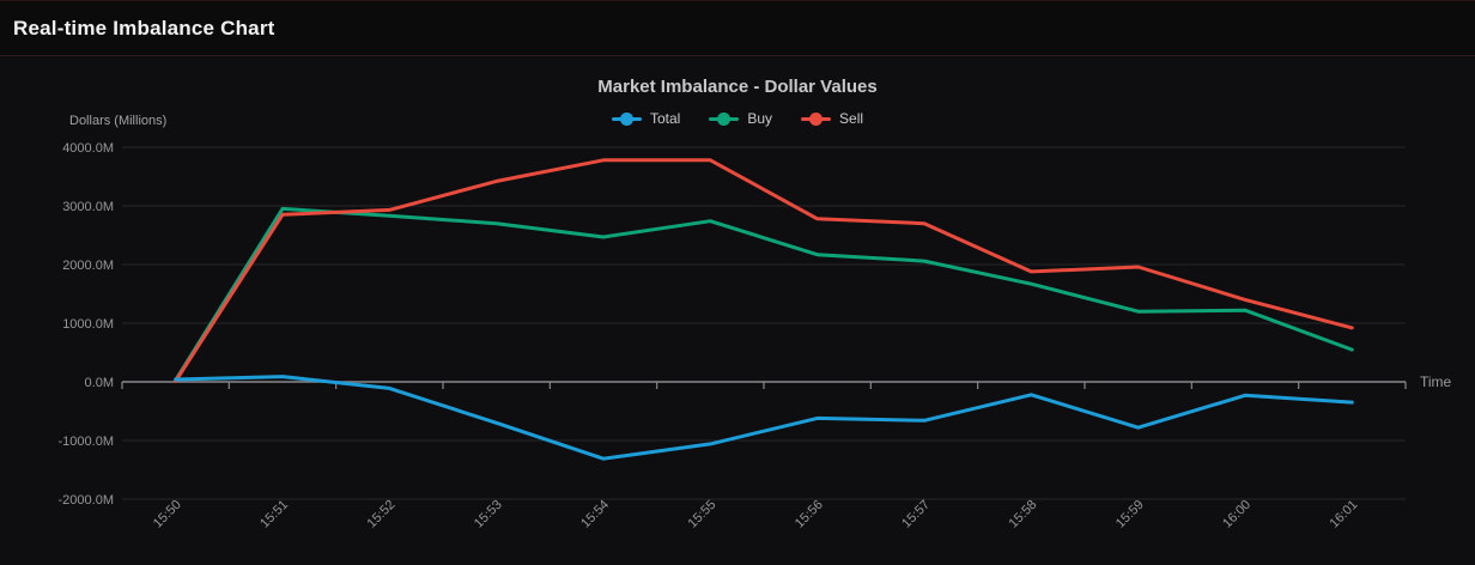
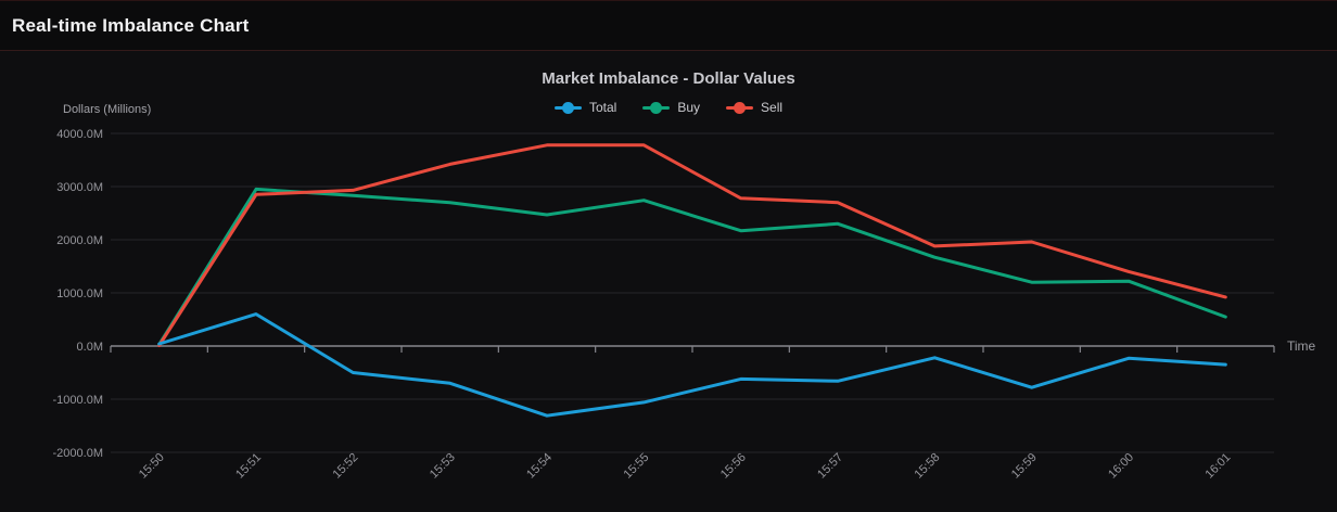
Total/15:51: 100M -> 600M
Total/15:52: -100M -> -500M
Buy/15:57: 2100M -> 2300M
